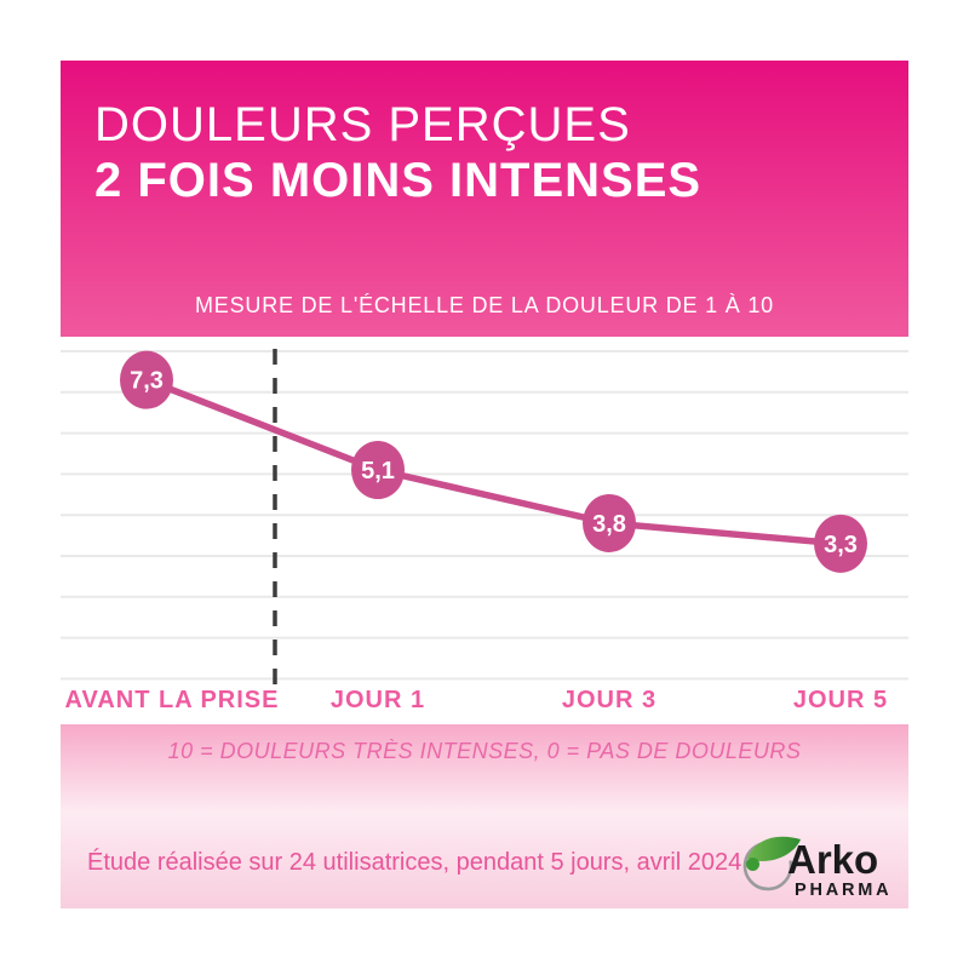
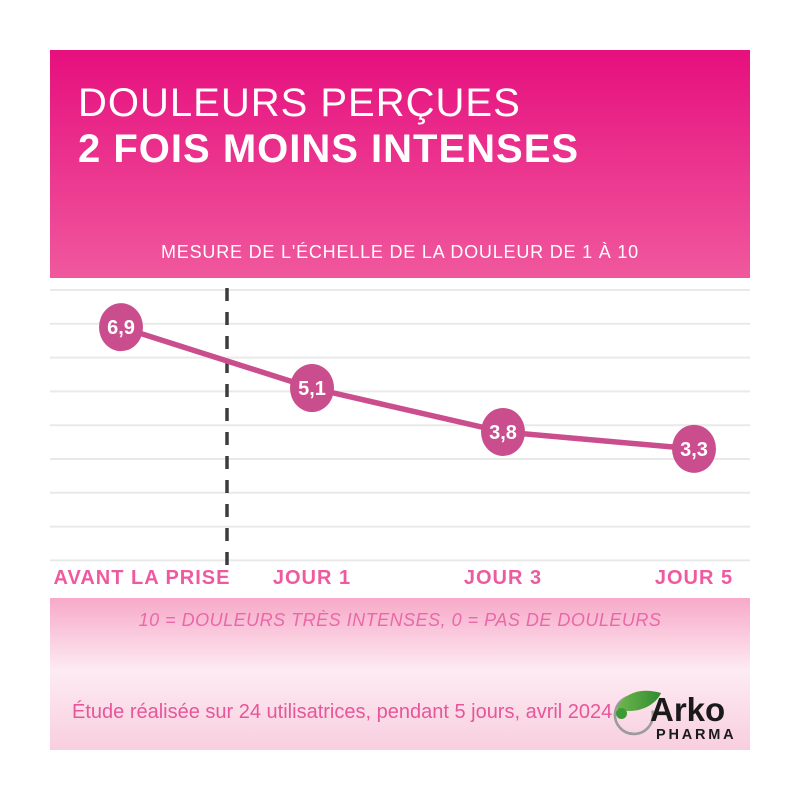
AVANT LA PRISE: 7,3 -> 6,9
